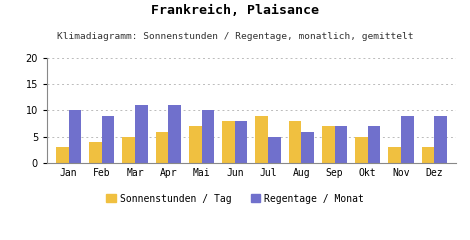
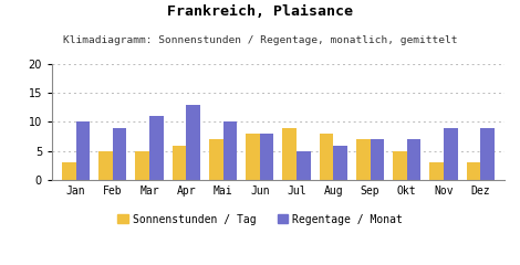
Sonnenstunden / Tag/Feb: 4 -> 5
Regentage / Monat/Apr: 11 -> 13
